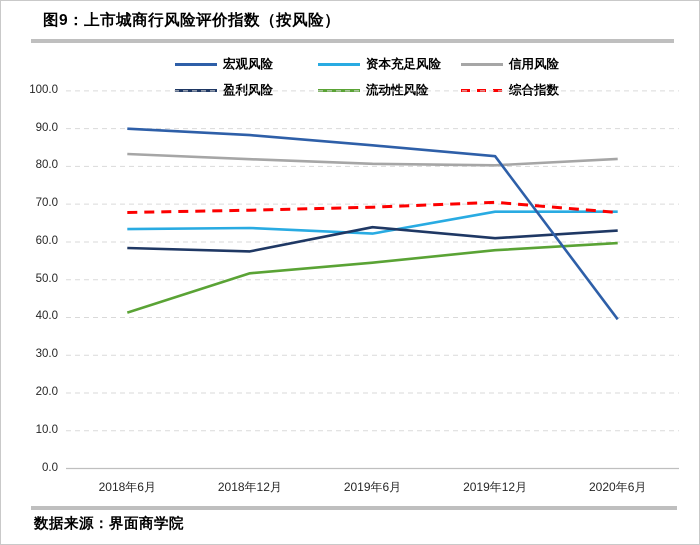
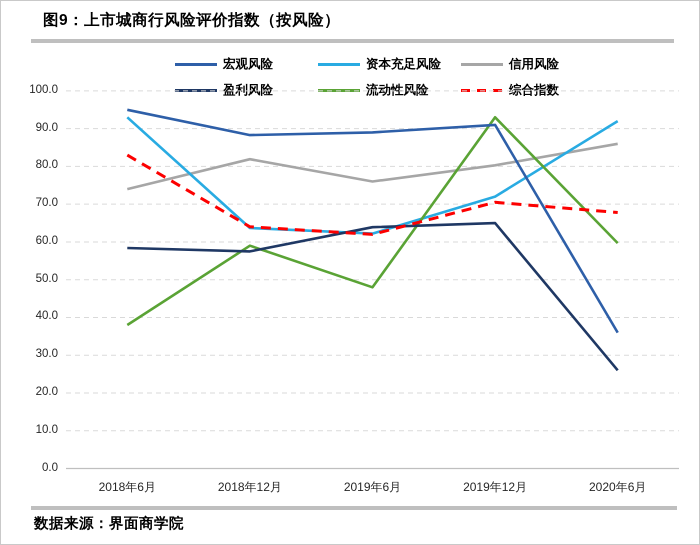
宏观风险/2018年6月: 90 -> 95
资本充足风险/2018年6月: 63 -> 93
信用风险/2018年6月: 83 -> 74
流动性风险/2018年6月: 41 -> 38
综合指数/2018年6月: 68 -> 83
流动性风险/2018年12月: 52 -> 59
综合指数/2018年12月: 68 -> 64
宏观风险/2019年6月: 86 -> 89
信用风险/2019年6月: 81 -> 76
流动性风险/2019年6月: 54 -> 48
综合指数/2019年6月: 69 -> 62
宏观风险/2019年12月: 83 -> 91
资本充足风险/2019年12月: 68 -> 72
盈利风险/2019年12月: 61 -> 65
流动性风险/2019年12月: 58 -> 93
宏观风险/2020年6月: 40 -> 36
资本充足风险/2020年6月: 68 -> 92
信用风险/2020年6月: 82 -> 86
盈利风险/2020年6月: 63 -> 26
